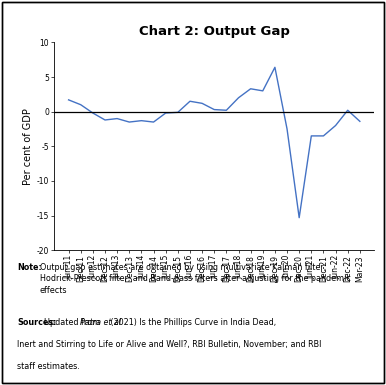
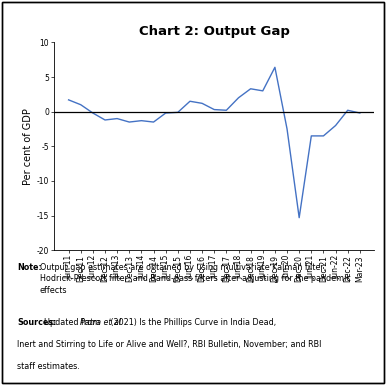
Mar-23: -1.4 -> -0.2
